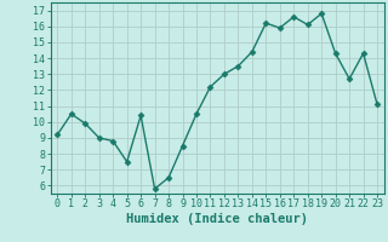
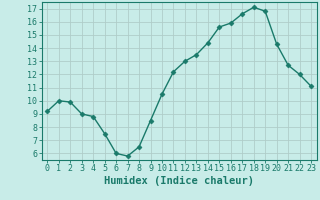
1: 10.5 -> 10.0
6: 10.4 -> 6.0
15: 16.2 -> 15.6
18: 16.1 -> 17.1
22: 14.3 -> 12.0
